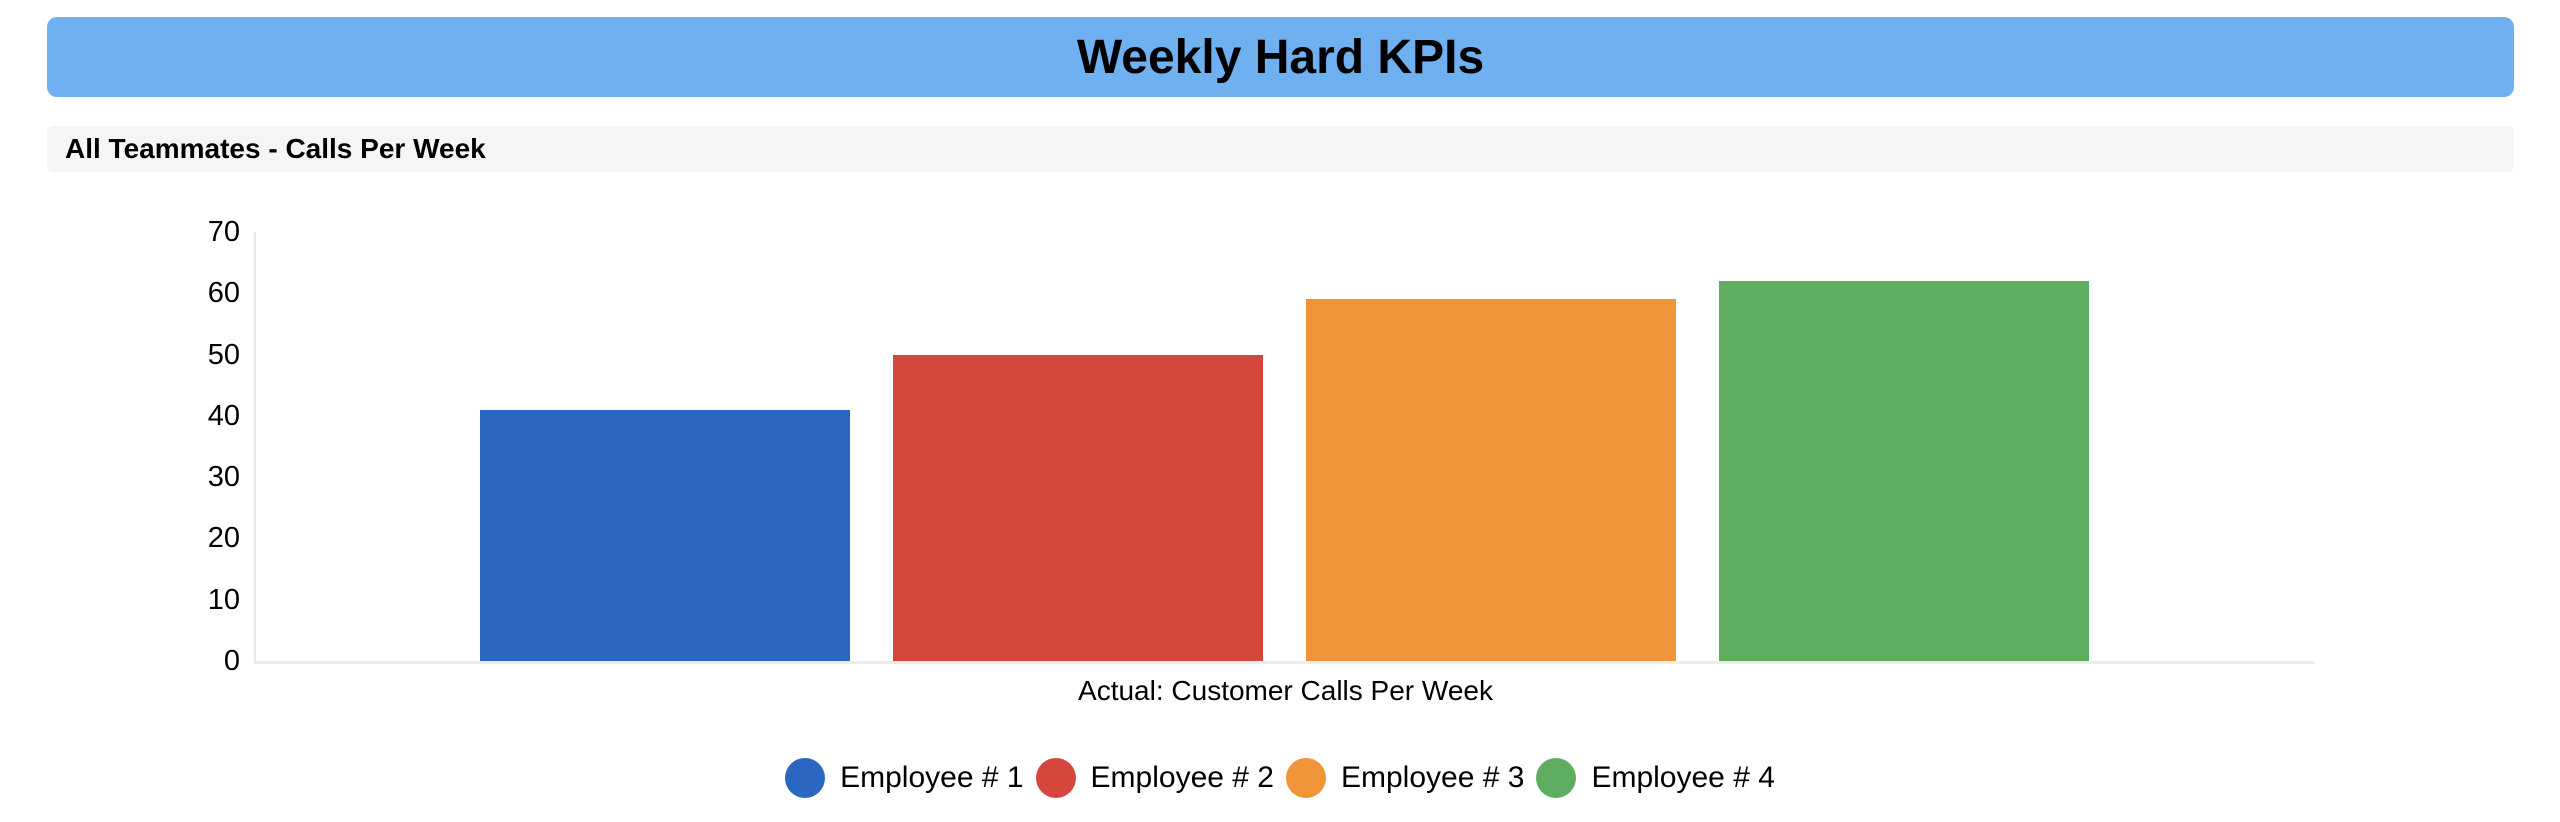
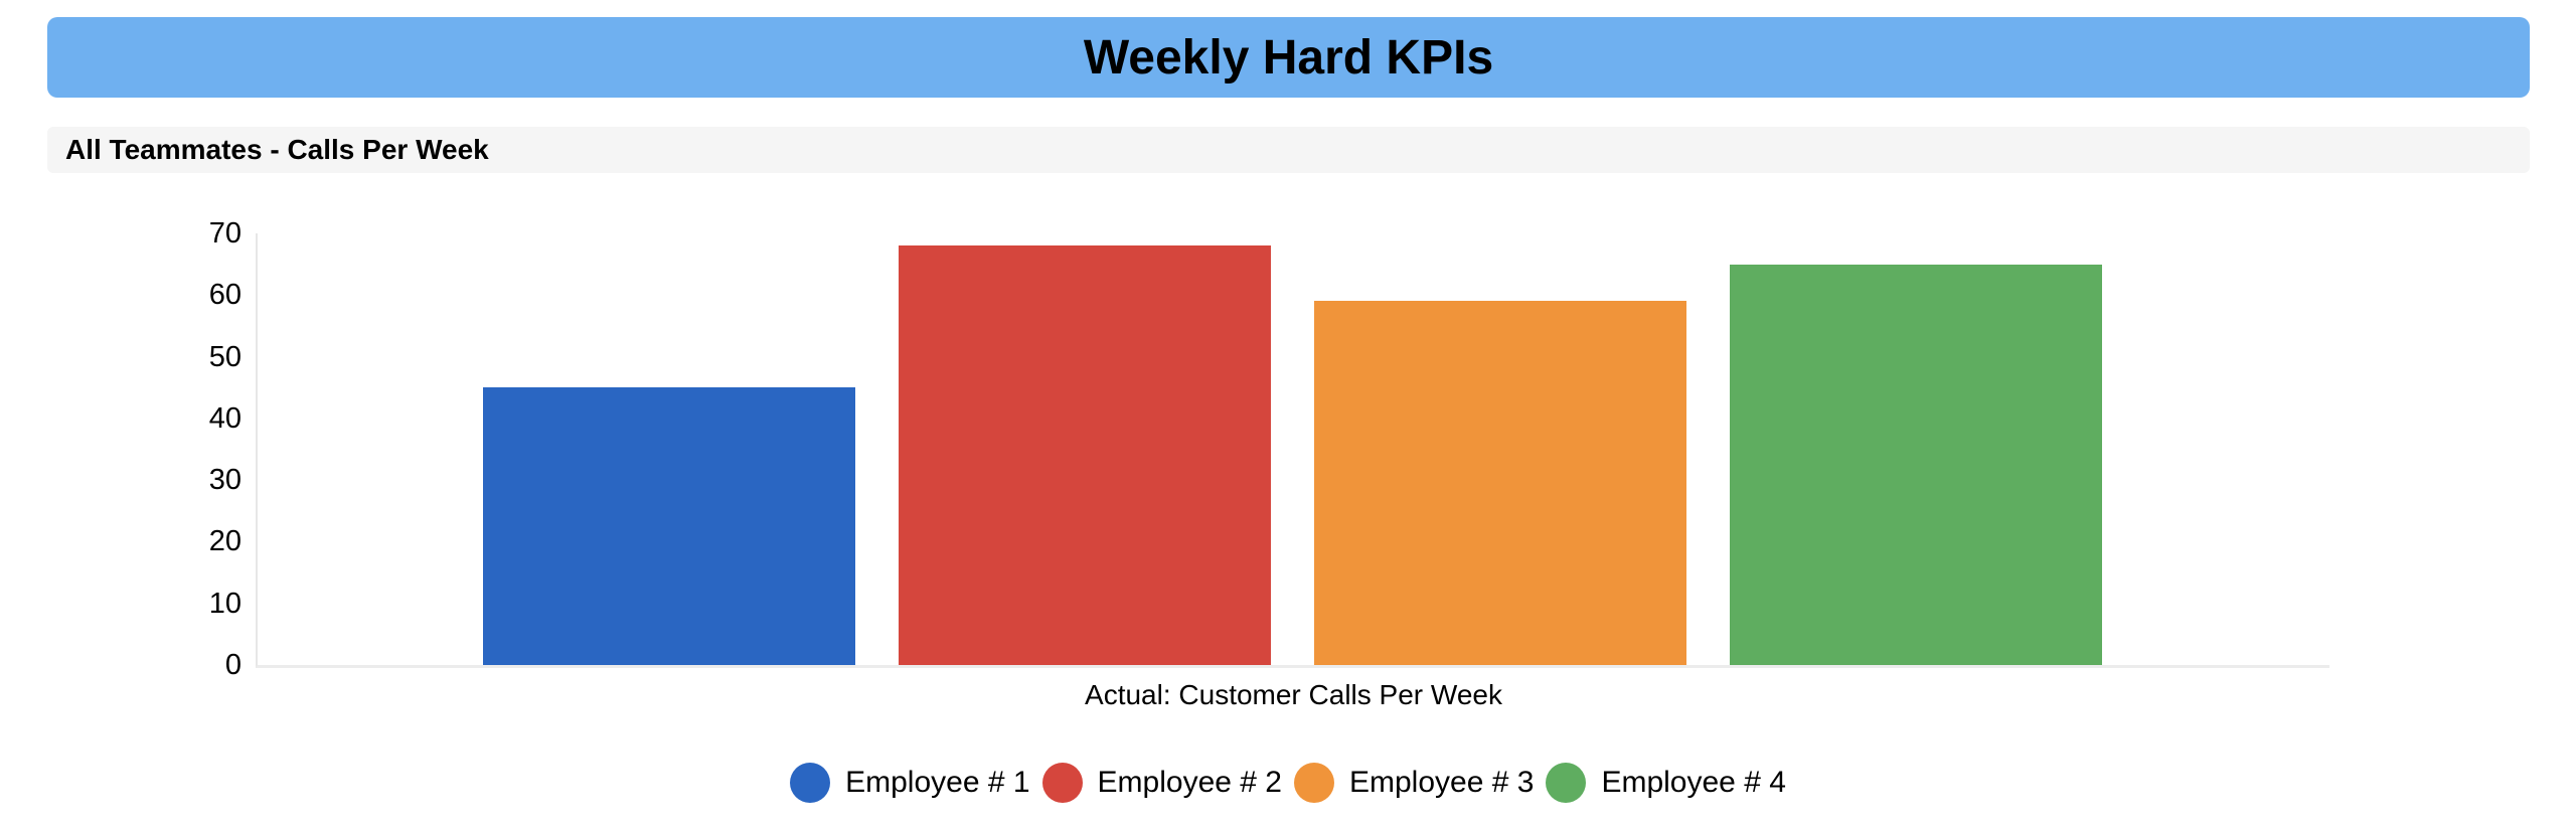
Employee # 1: 41 -> 45
Employee # 2: 50 -> 68
Employee # 4: 62 -> 65
